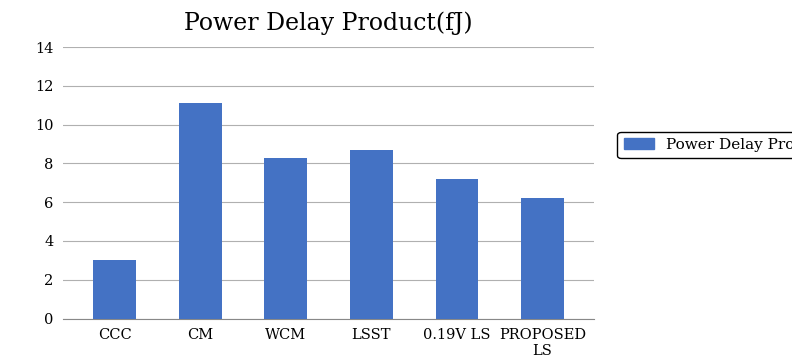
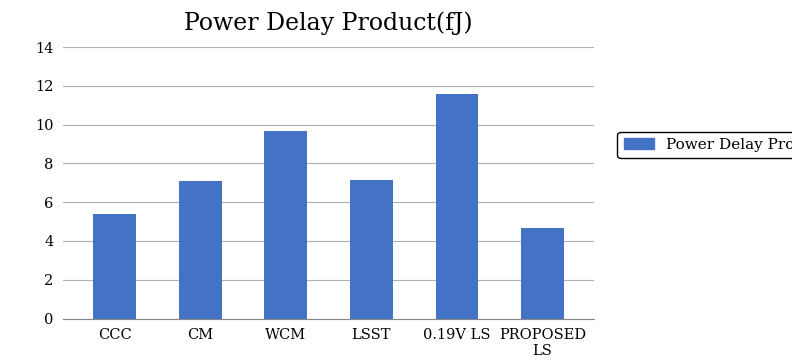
CCC: 3.0 -> 5.4
CM: 11.1 -> 7.1
WCM: 8.3 -> 9.7
LSST: 8.7 -> 7.2
0.19V LS: 7.2 -> 11.6
PROPOSED LS: 6.2 -> 4.7
